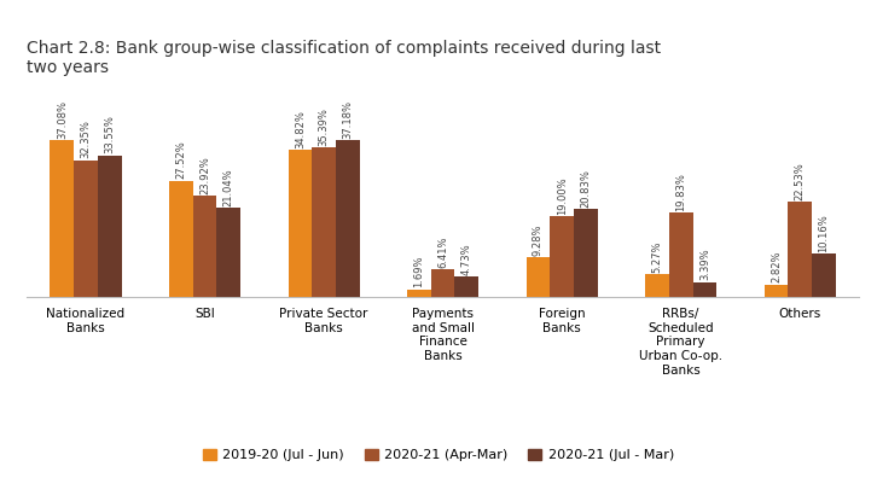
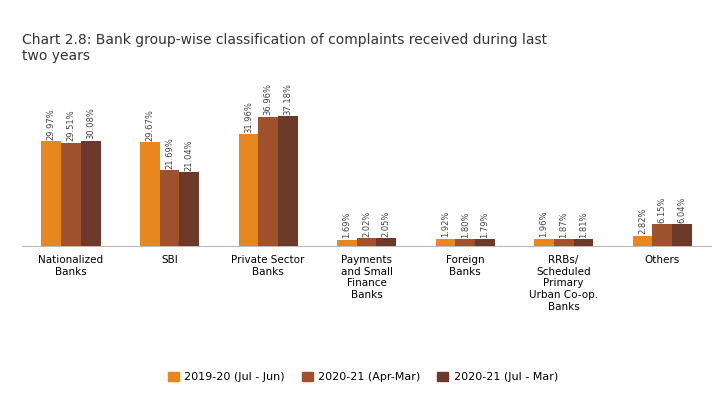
2019-20 (Jul - Jun)/Nationalized Banks: 37.08% -> 29.97%
2020-21 (Apr-Mar)/Nationalized Banks: 32.35% -> 29.51%
2020-21 (Jul - Mar)/Nationalized Banks: 33.55% -> 30.08%
2019-20 (Jul - Jun)/SBI: 27.52% -> 29.67%
2020-21 (Apr-Mar)/SBI: 23.92% -> 21.69%
2019-20 (Jul - Jun)/Private Sector Banks: 34.82% -> 31.96%
2020-21 (Apr-Mar)/Private Sector Banks: 35.39% -> 36.96%
2020-21 (Apr-Mar)/Payments and Small Finance Banks: 6.41% -> 2.02%
2020-21 (Jul - Mar)/Payments and Small Finance Banks: 4.73% -> 2.05%
2019-20 (Jul - Jun)/Foreign Banks: 9.28% -> 1.92%
2020-21 (Apr-Mar)/Foreign Banks: 19.00% -> 1.80%
2020-21 (Jul - Mar)/Foreign Banks: 20.83% -> 1.79%
2019-20 (Jul - Jun)/RRBs/ Scheduled Primary Urban Co-op. Banks: 5.27% -> 1.96%
2020-21 (Apr-Mar)/RRBs/ Scheduled Primary Urban Co-op. Banks: 19.83% -> 1.87%
2020-21 (Jul - Mar)/RRBs/ Scheduled Primary Urban Co-op. Banks: 3.39% -> 1.81%
2020-21 (Apr-Mar)/Others: 22.53% -> 6.15%
2020-21 (Jul - Mar)/Others: 10.16% -> 6.04%
